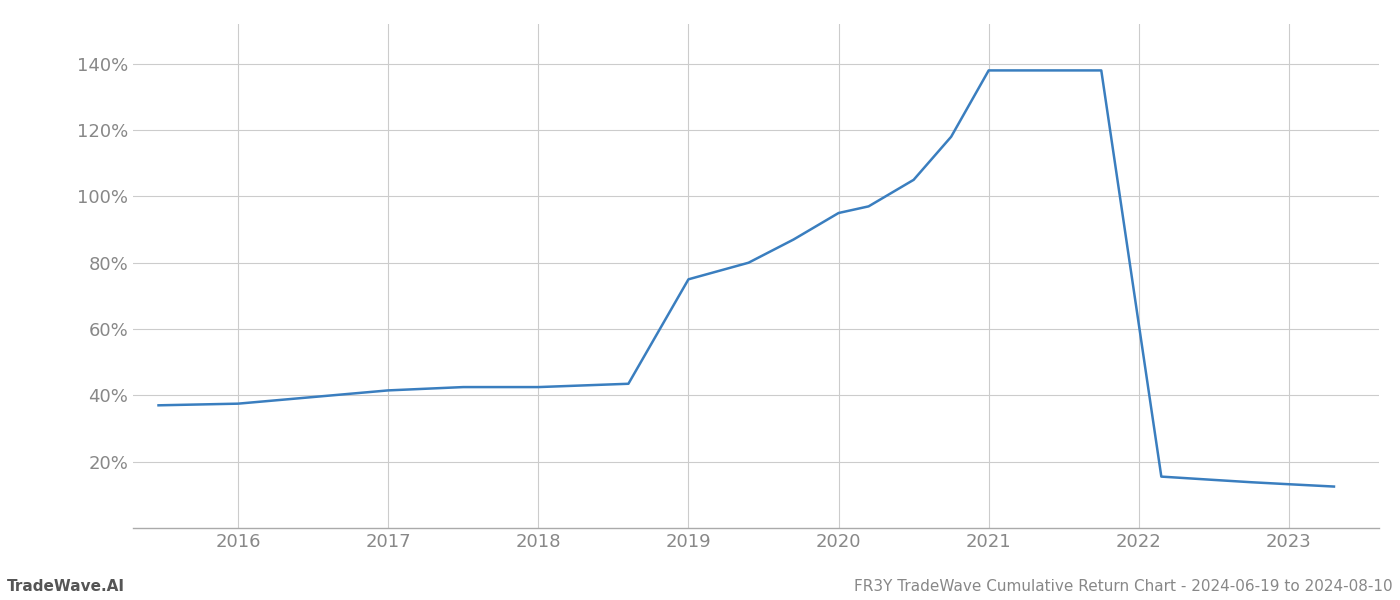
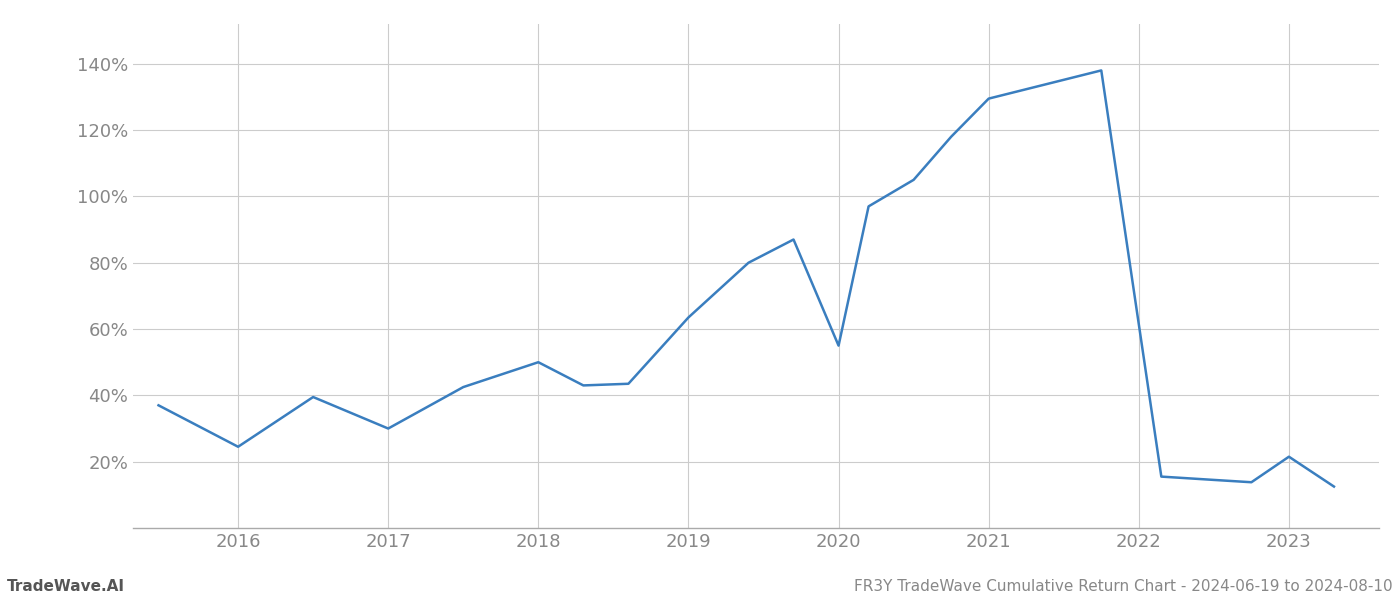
2016: 37.5% -> 24.5%
2017: 41.5% -> 30.0%
2018: 42.5% -> 50.0%
2019: 75.0% -> 63.5%
2020: 95.0% -> 55.0%
2021: 138.0% -> 129.5%
2023: 13.2% -> 21.5%
